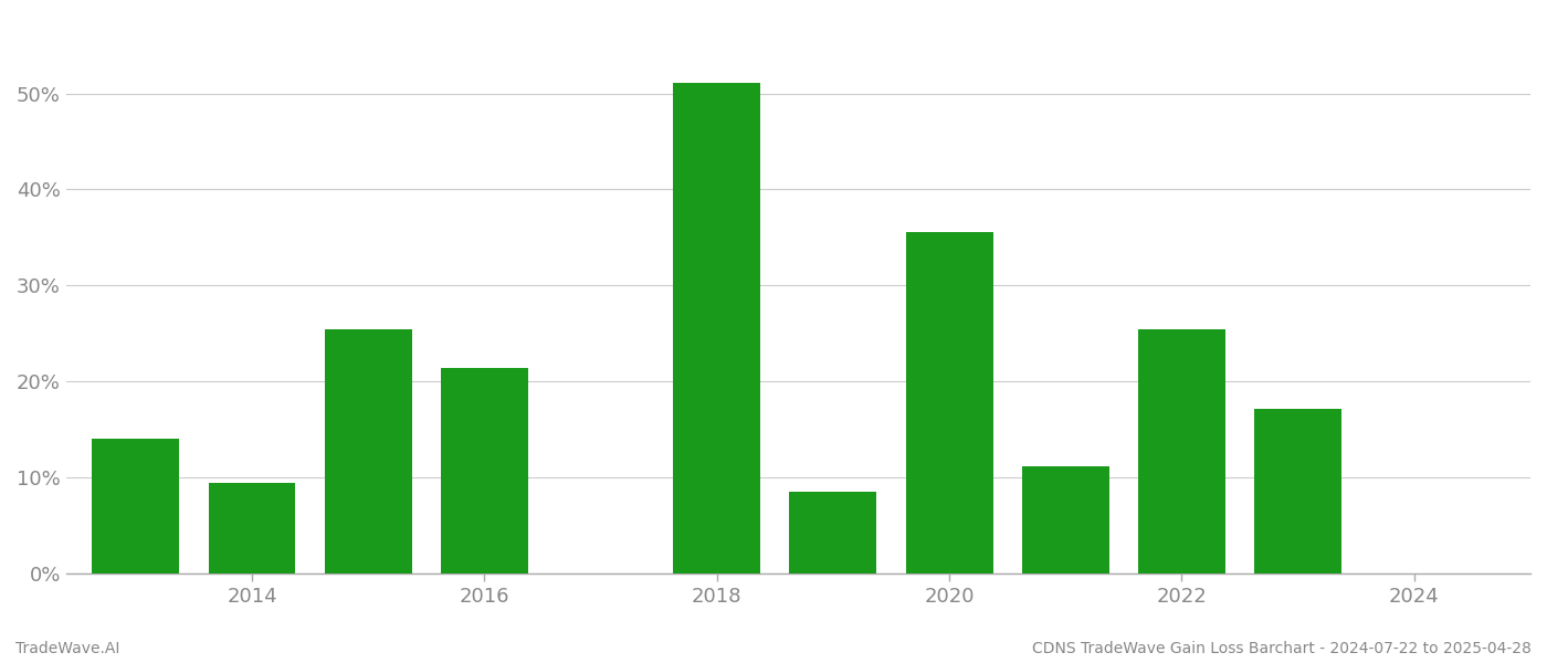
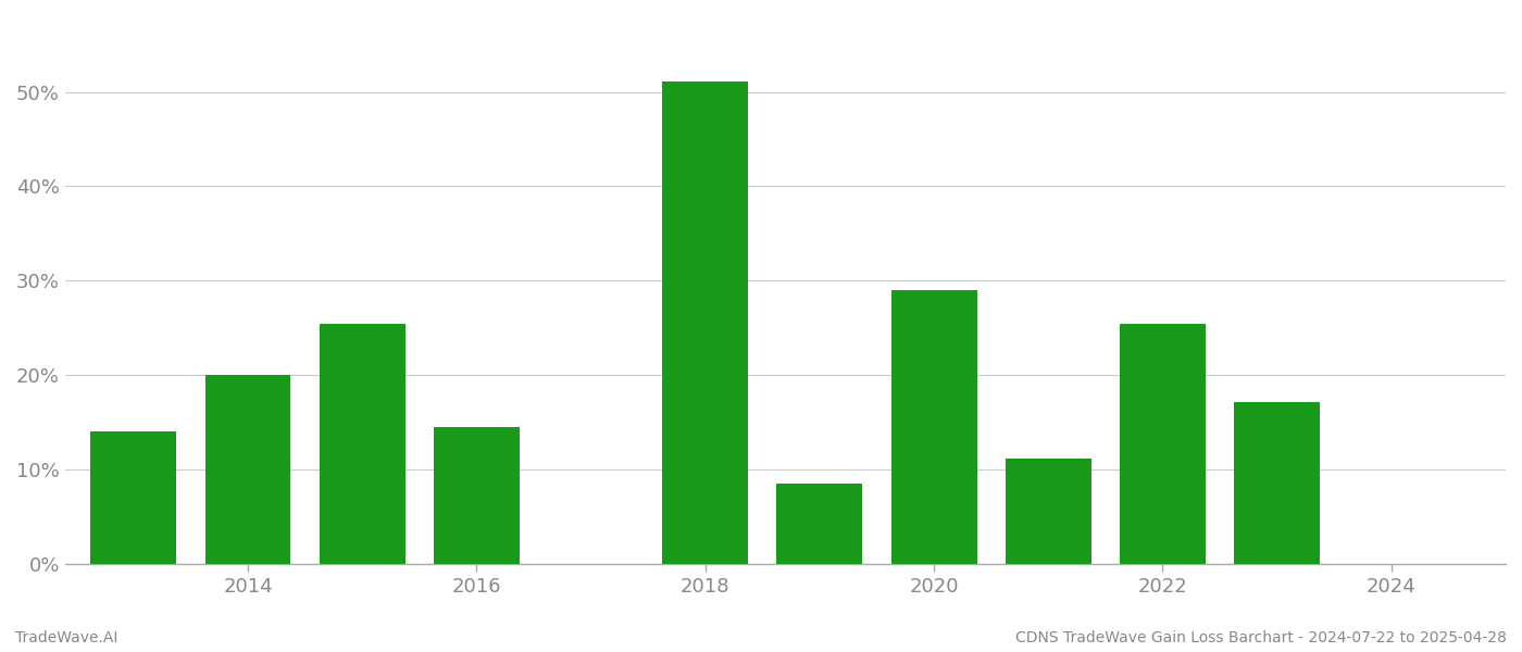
2014: 9.4% -> 20.0%
2016: 21.4% -> 14.5%
2020: 35.6% -> 29.0%
